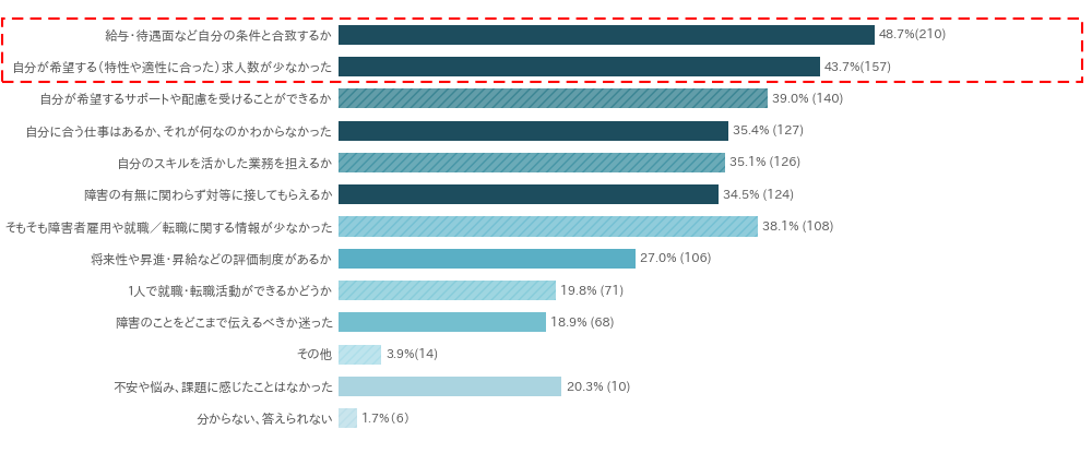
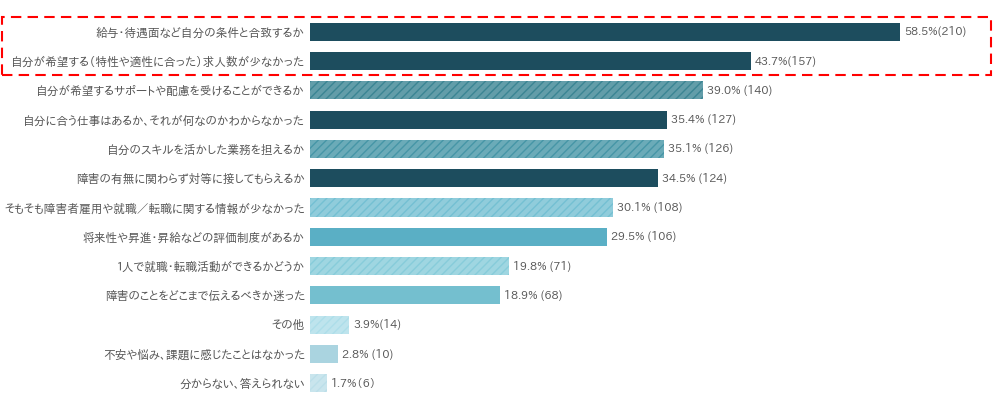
給与・待遇面など自分の条件と合致するか: 48.7 -> 58.5
そもそも障害者雇用や就職／転職に関する情報が少なかった: 38.1% -> 30.1%
将来性や昇進・昇給などの評価制度があるか: 27.0% -> 29.5%
不安や悩み、課題に感じたことはなかった: 20.3% -> 2.8%
